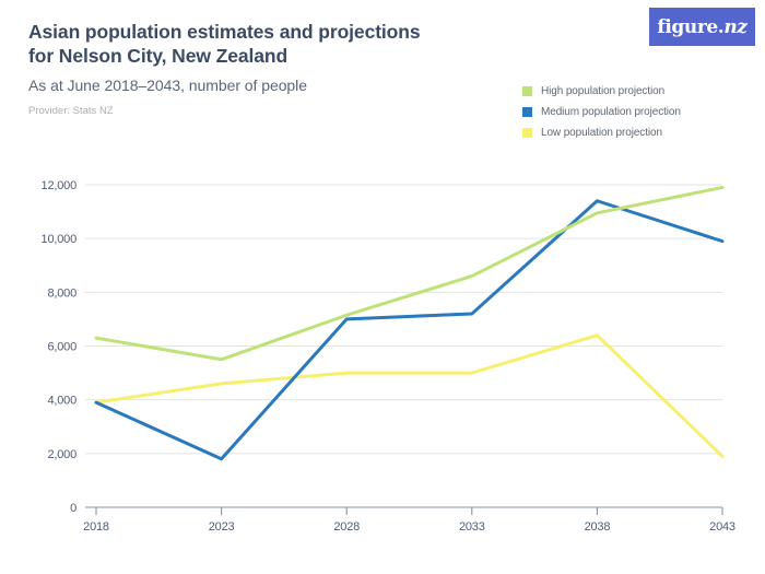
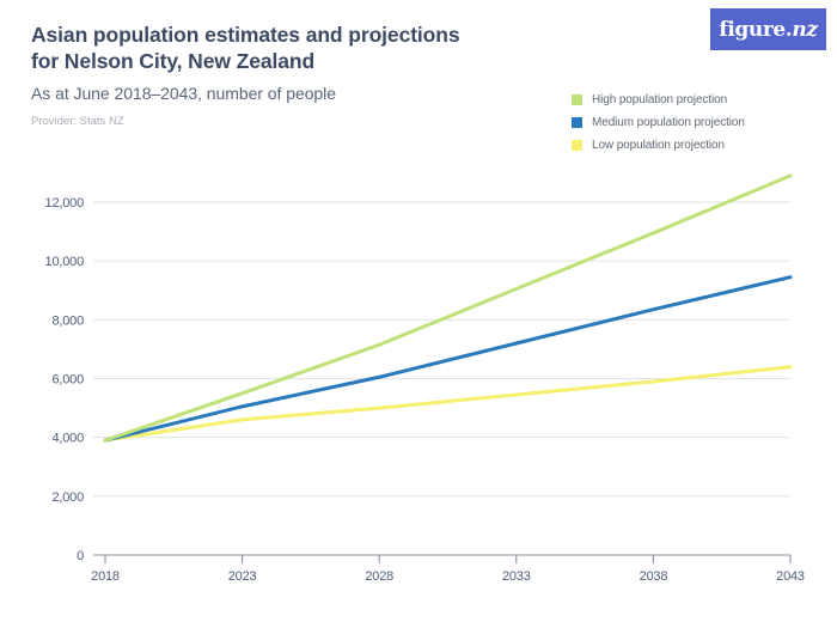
High population projection/2018: 6300 -> 3900
Medium population projection/2023: 1800 -> 5000
Medium population projection/2028: 7000 -> 6000
High population projection/2033: 8600 -> 9000
Low population projection/2033: 5000 -> 5400
Medium population projection/2038: 11400 -> 8400
Low population projection/2038: 6400 -> 5900
High population projection/2043: 11900 -> 12900
Medium population projection/2043: 9900 -> 9400
Low population projection/2043: 1900 -> 6400
